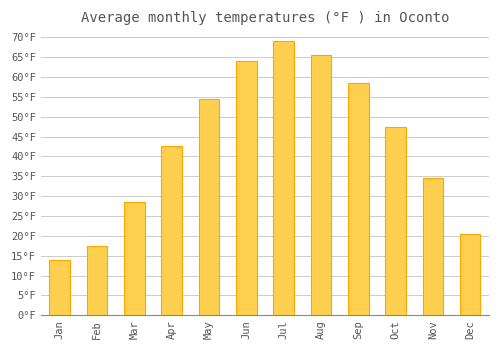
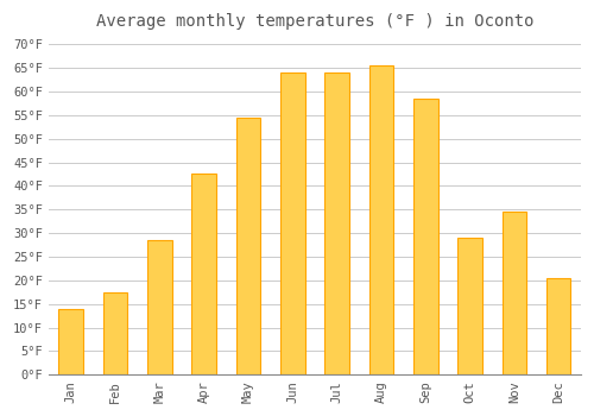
Jul: 69.0°F -> 64.0°F
Oct: 47.5°F -> 29.0°F
